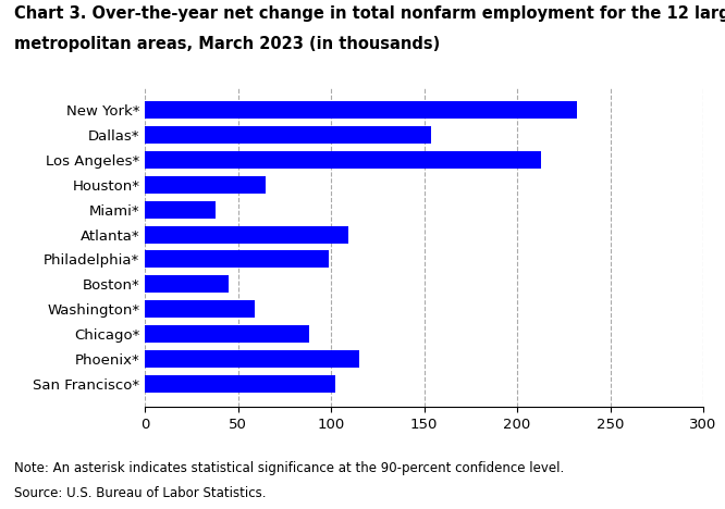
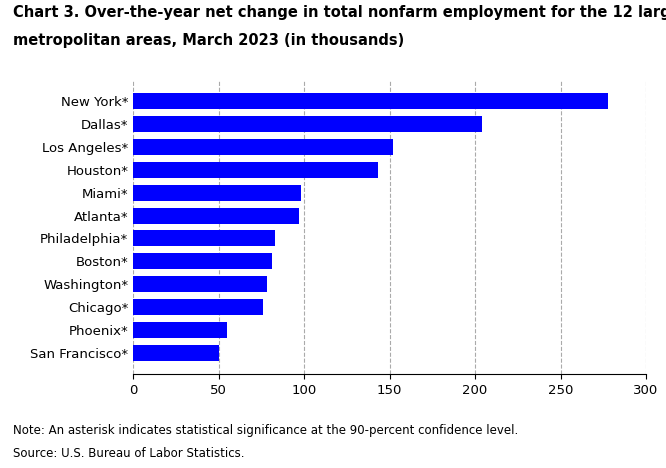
New York*: 232 -> 278
Dallas*: 154 -> 204
Los Angeles*: 213 -> 152
Houston*: 65 -> 143
Miami*: 38 -> 98
Atlanta*: 109 -> 97
Philadelphia*: 99 -> 83
Boston*: 45 -> 81
Washington*: 59 -> 78
Chicago*: 88 -> 76
Phoenix*: 115 -> 55
San Francisco*: 102 -> 50
